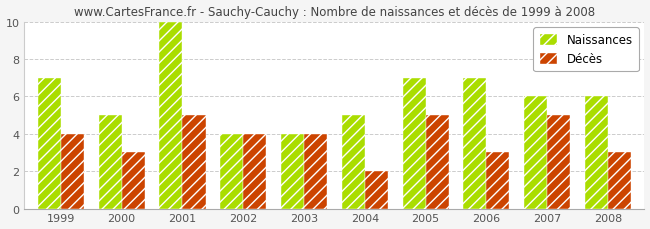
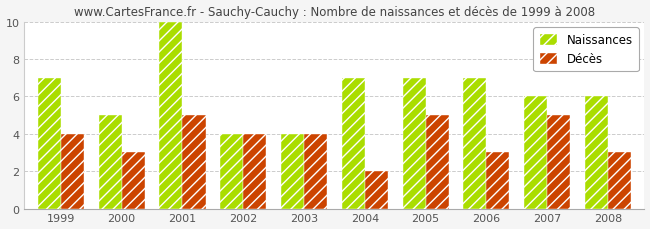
Naissances/2004: 5 -> 7
